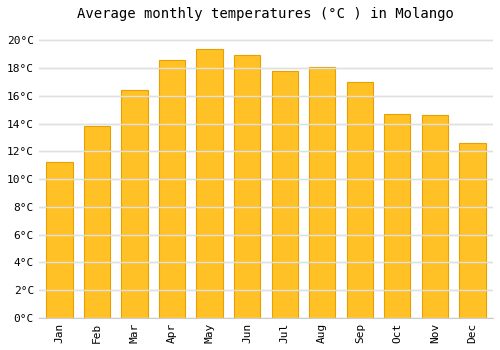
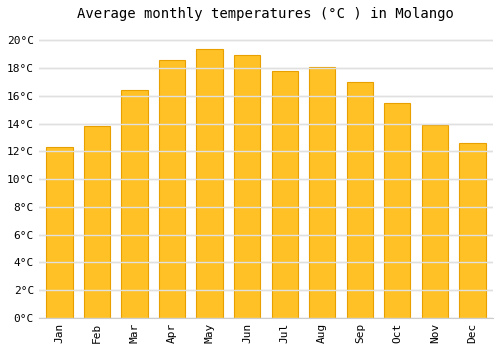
Jan: 11.2°C -> 12.3°C
Oct: 14.7°C -> 15.5°C
Nov: 14.6°C -> 13.9°C
